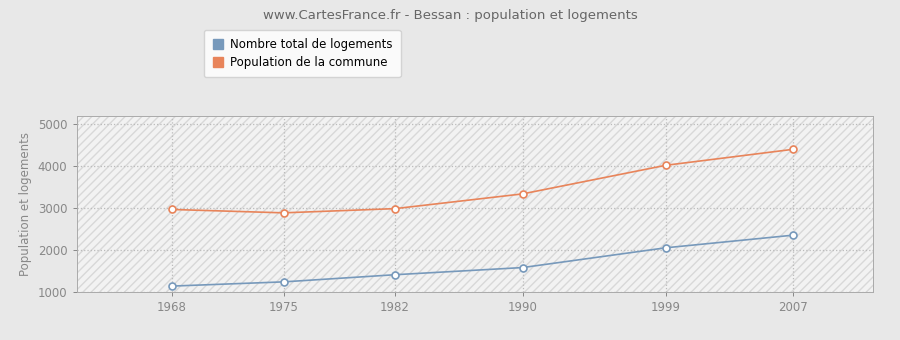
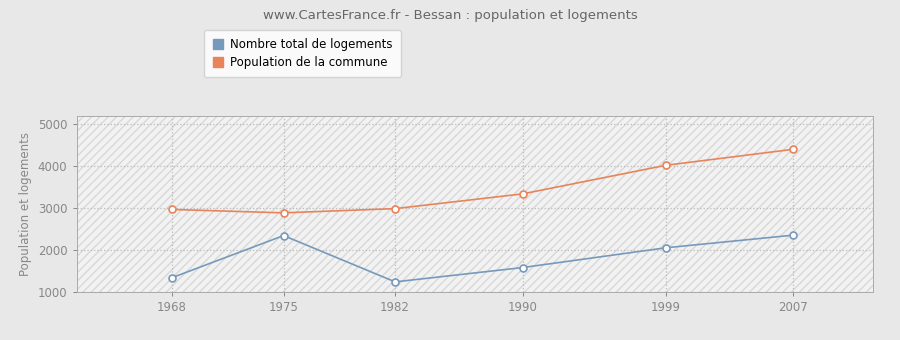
Nombre total de logements/1968: 1150 -> 1350
Nombre total de logements/1975: 1250 -> 2350
Nombre total de logements/1982: 1420 -> 1250
